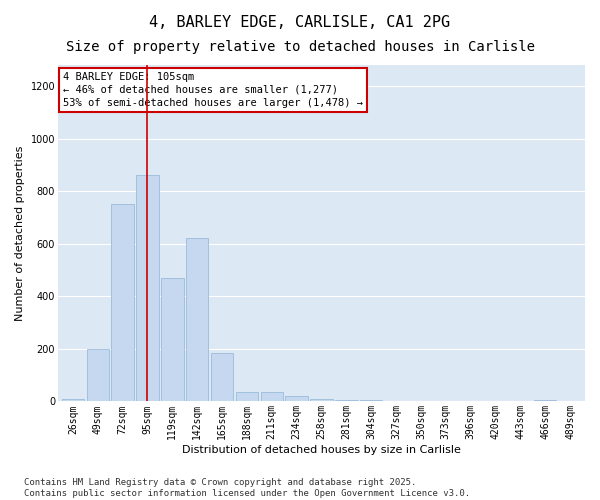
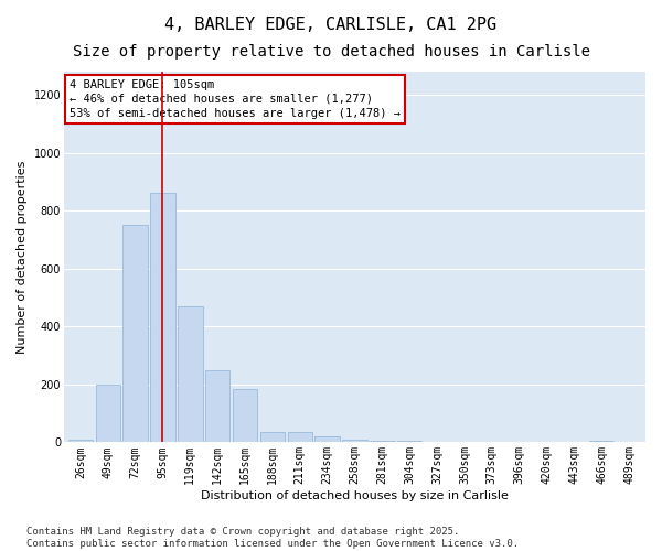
142sqm: 620 -> 250
